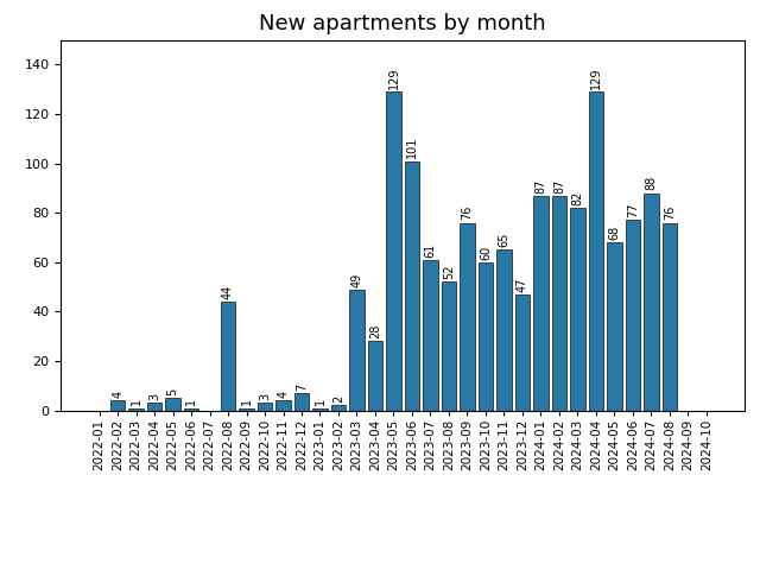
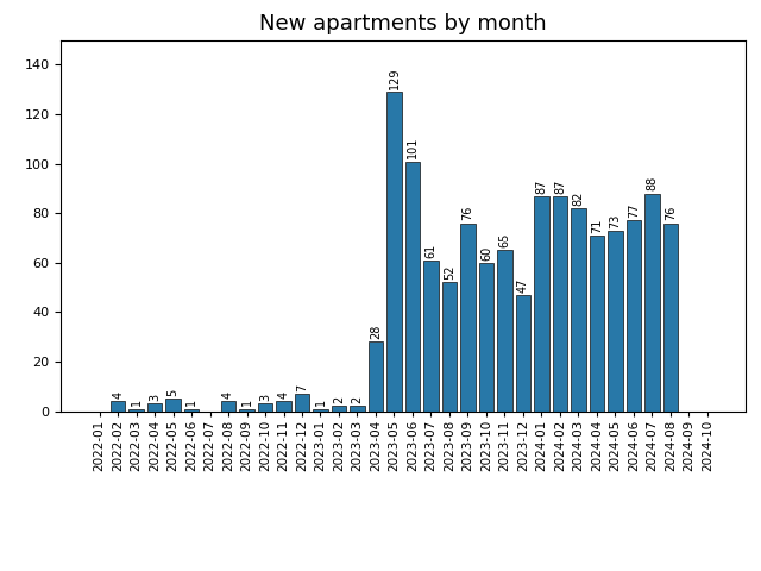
2022-08: 44 -> 4
2023-03: 49 -> 2
2024-04: 129 -> 71
2024-05: 68 -> 73
